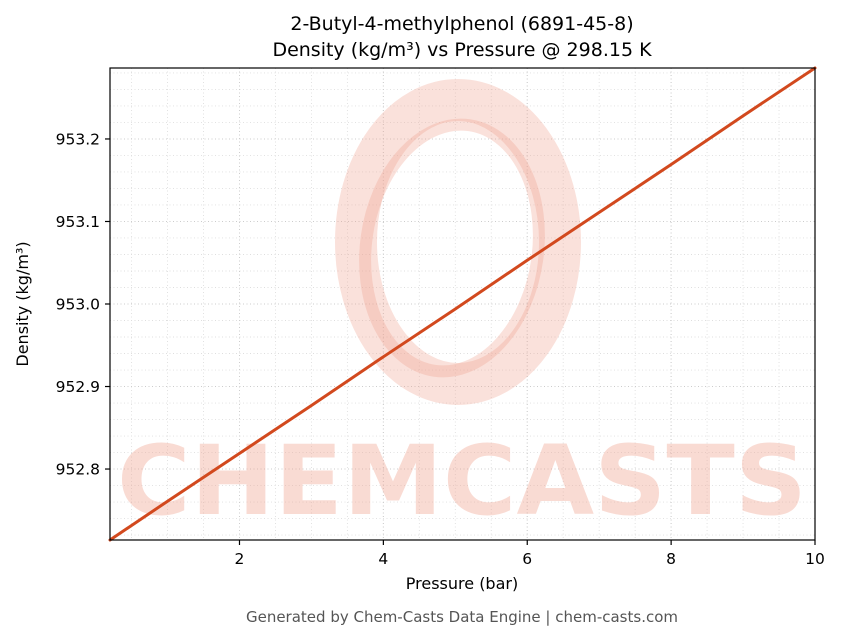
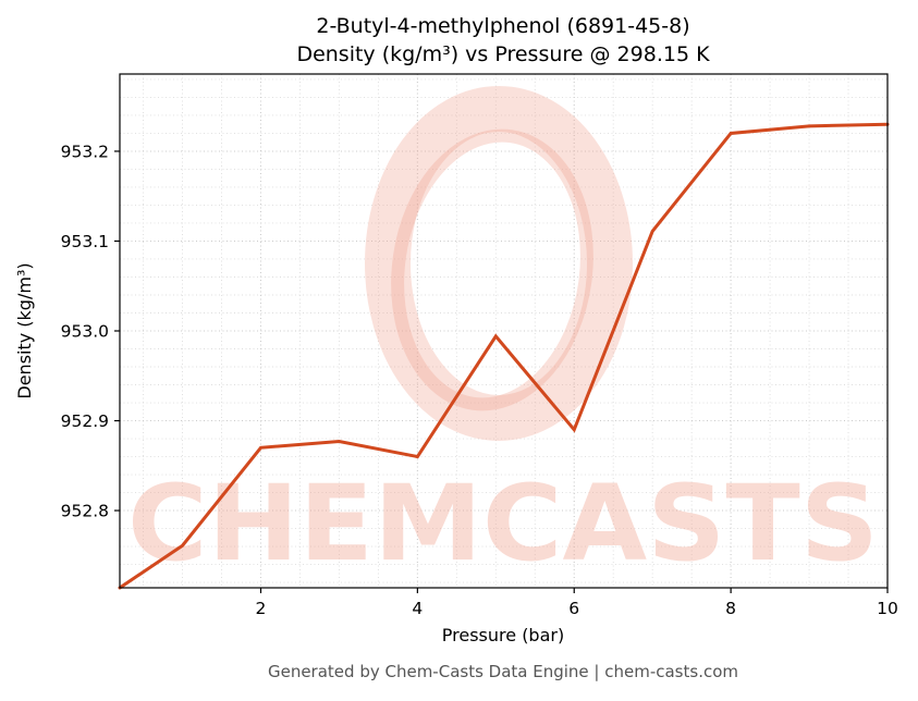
2: 952.82 -> 952.87
4: 952.94 -> 952.86
6: 953.05 -> 952.89
8: 953.17 -> 953.22
10: 953.29 -> 953.23
